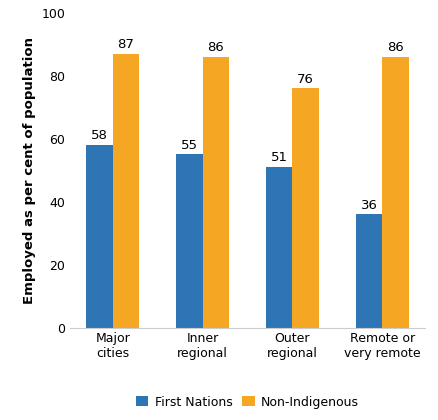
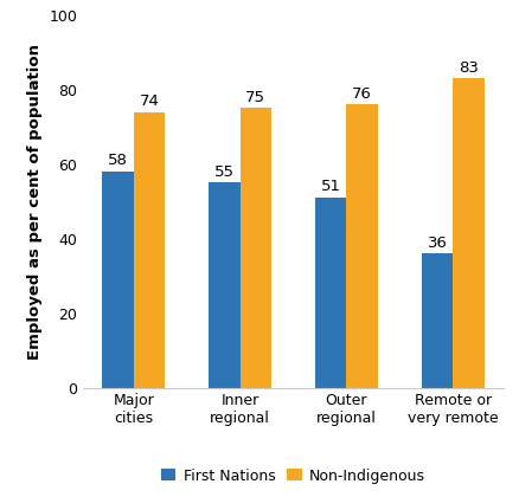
Non-Indigenous/Major cities: 87 -> 74
Non-Indigenous/Inner regional: 86 -> 75
Non-Indigenous/Remote or very remote: 86 -> 83
